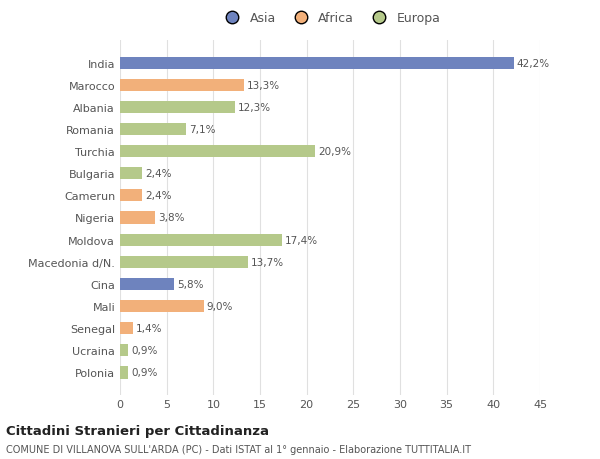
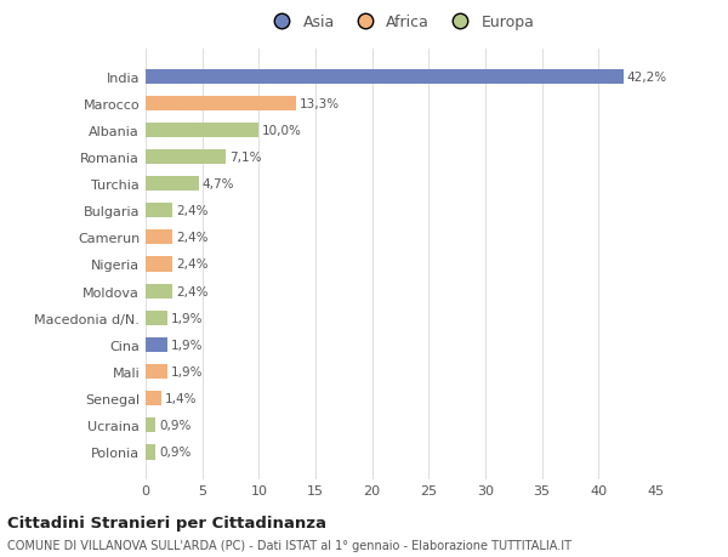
Albania: 12,3% -> 10,0%
Turchia: 20,9% -> 4,7%
Nigeria: 3,8% -> 2,4%
Moldova: 17,4% -> 2,4%
Macedonia d/N.: 13,7% -> 1,9%
Cina: 5,8% -> 1,9%
Mali: 9,0% -> 1,9%
